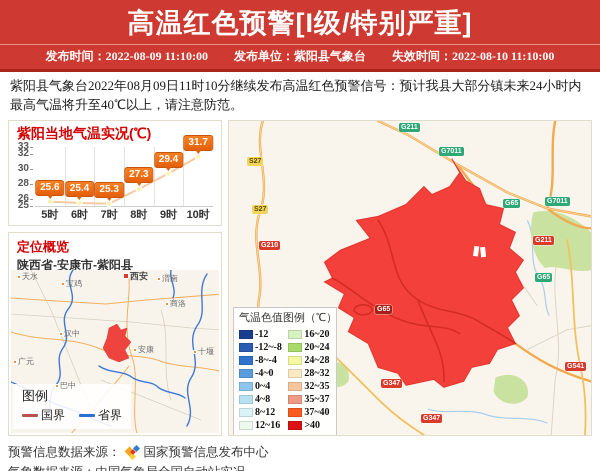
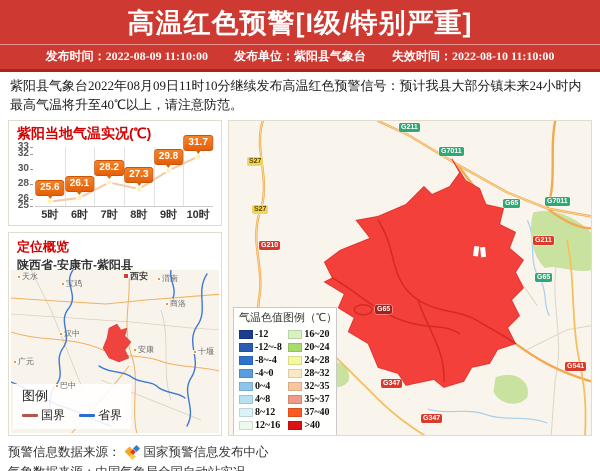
6时: 25.4 -> 26.1
7时: 25.3 -> 28.2
9时: 29.4 -> 29.8
